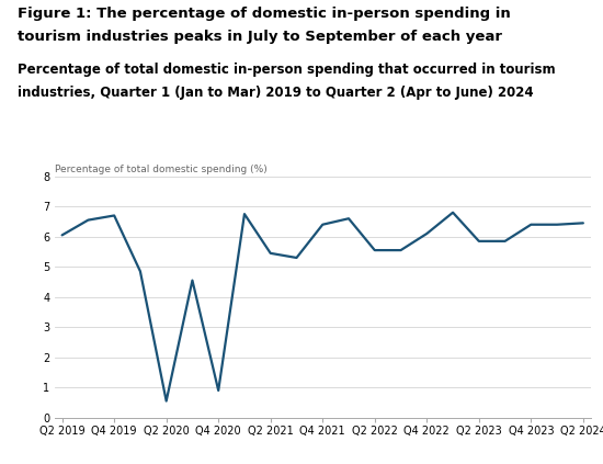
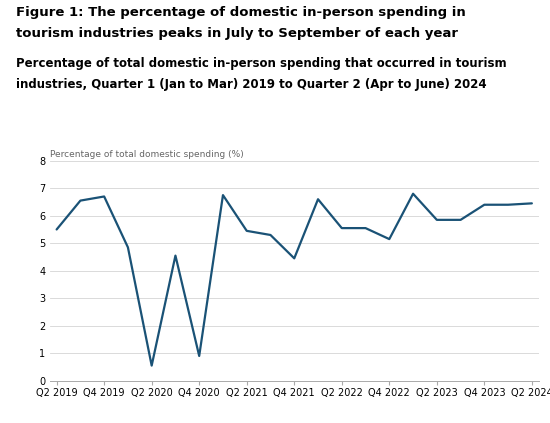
Q2 2019: 6.05 -> 5.50
Q4 2021: 6.40 -> 4.45
Q4 2022: 6.10 -> 5.15
